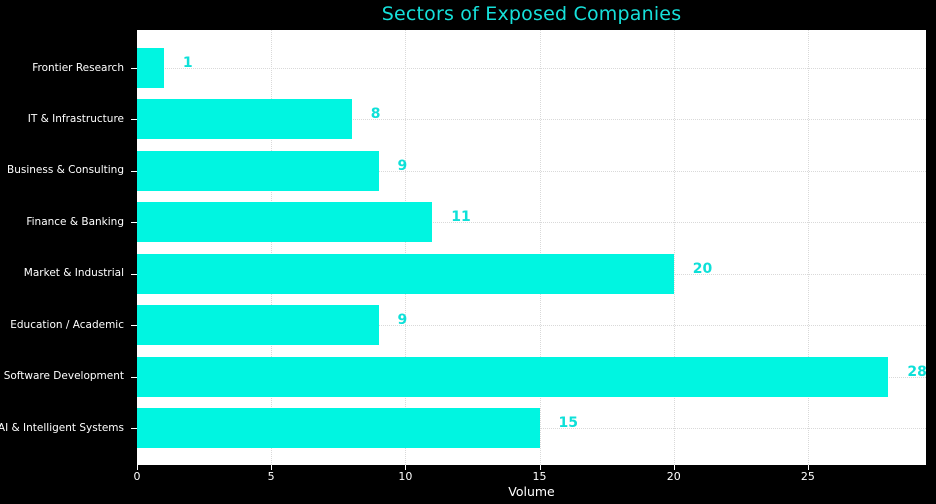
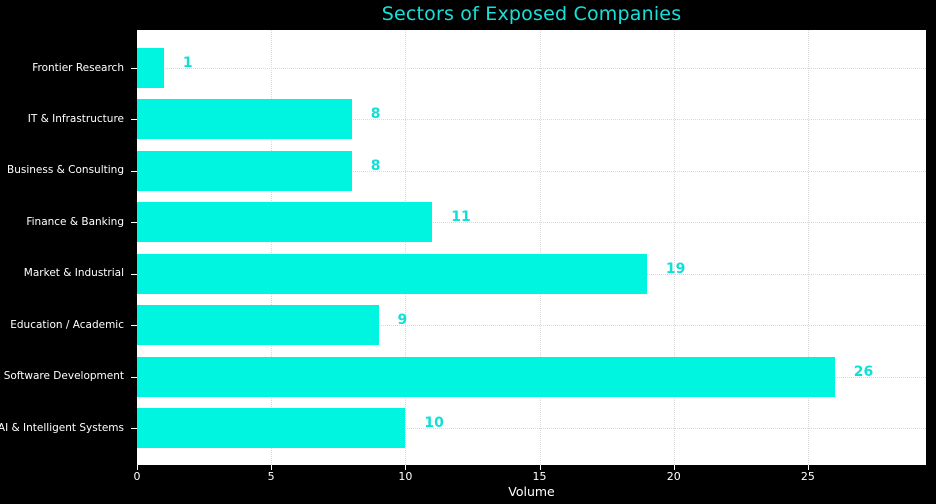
Business & Consulting: 9 -> 8
Market & Industrial: 20 -> 19
Software Development: 28 -> 26
AI & Intelligent Systems: 15 -> 10
